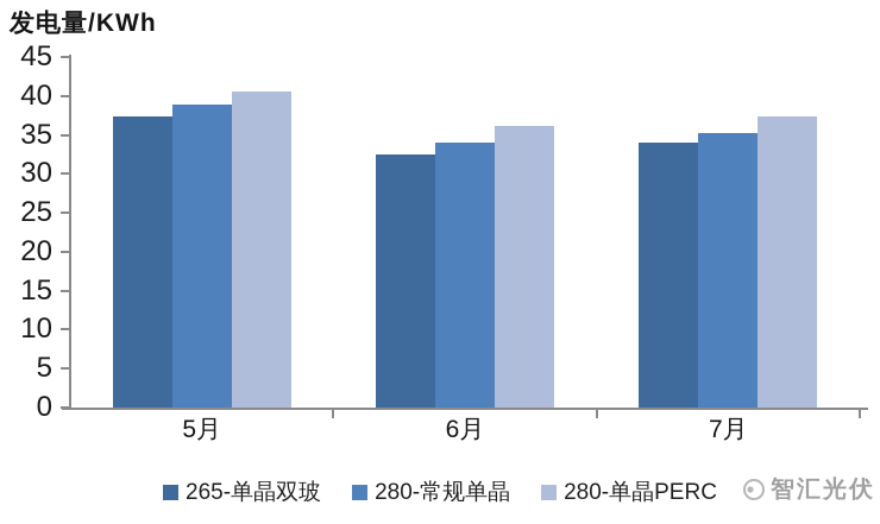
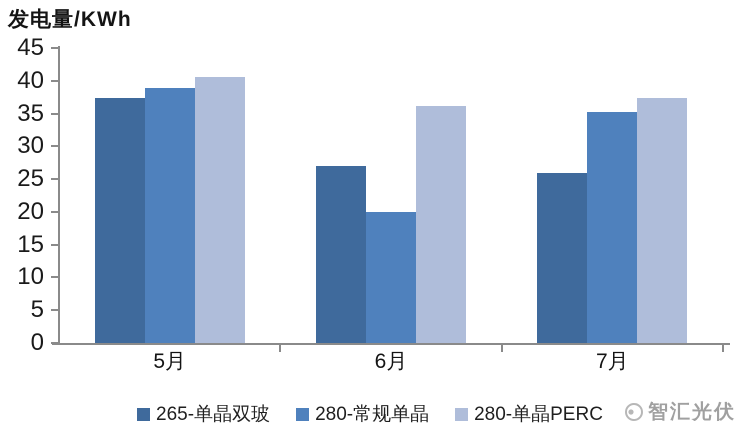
265-单晶双玻/6月: 32 -> 27
280-常规单晶/6月: 34 -> 20
265-单晶双玻/7月: 34 -> 26
